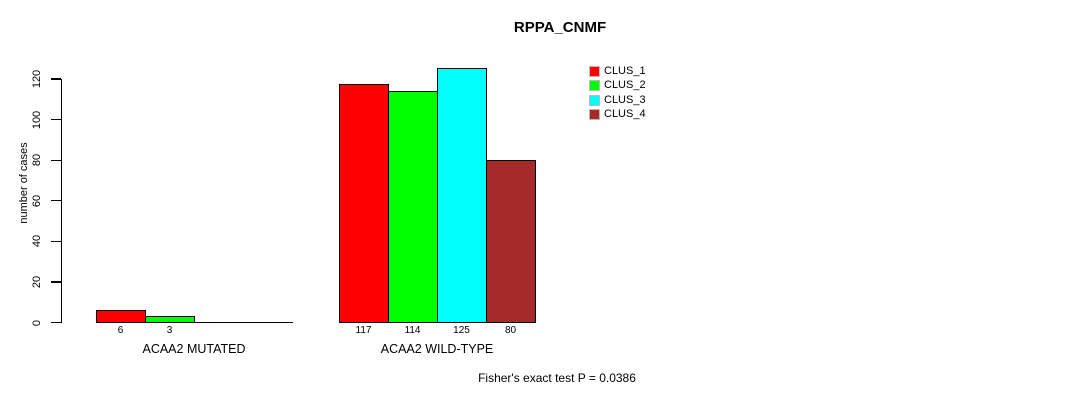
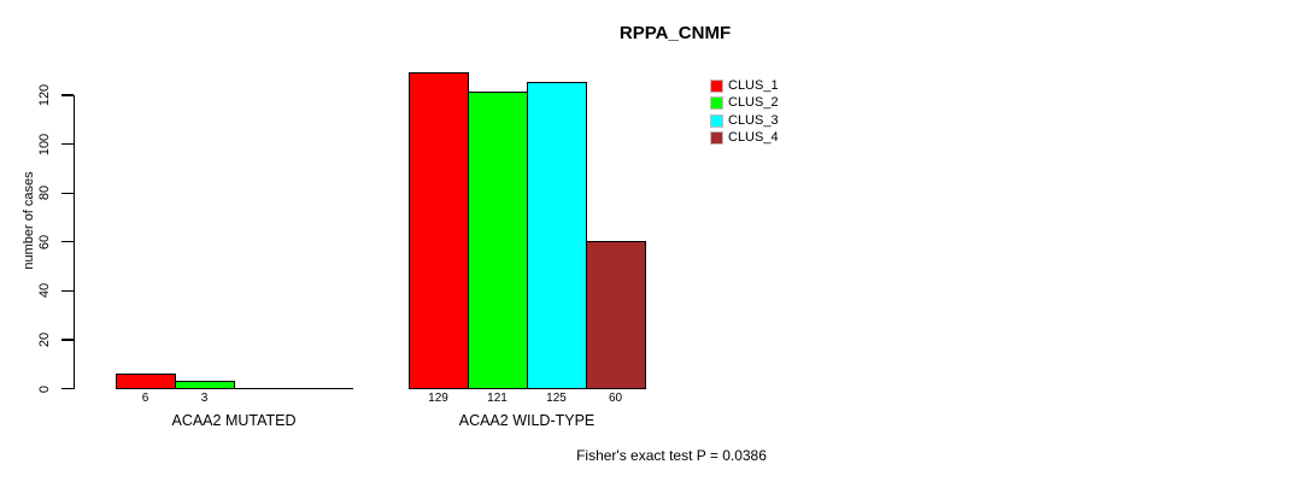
CLUS_1/ACAA2 WILD-TYPE: 117 -> 129
CLUS_2/ACAA2 WILD-TYPE: 114 -> 121
CLUS_4/ACAA2 WILD-TYPE: 80 -> 60
